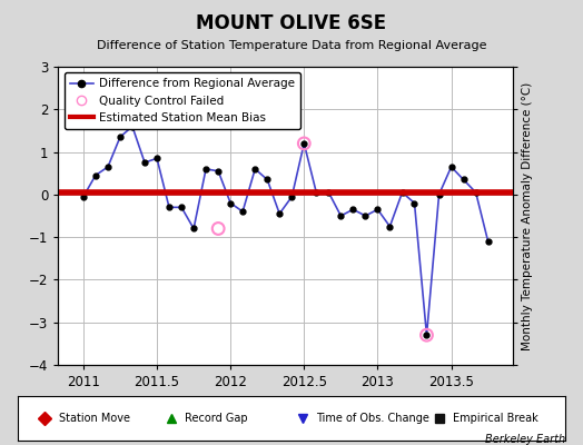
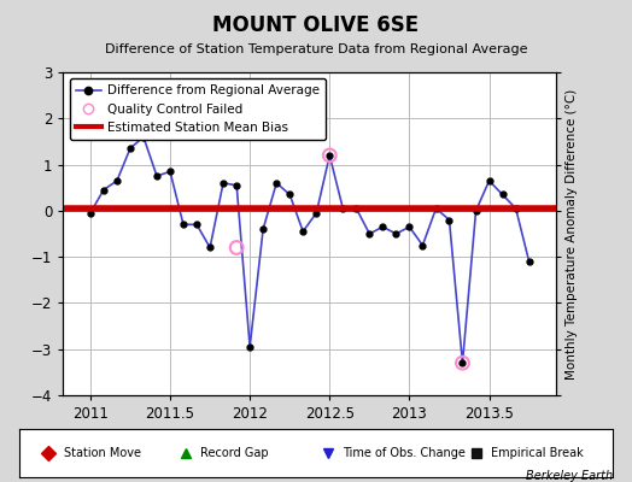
Difference from Regional Average/2012: -0.20 -> -2.95
